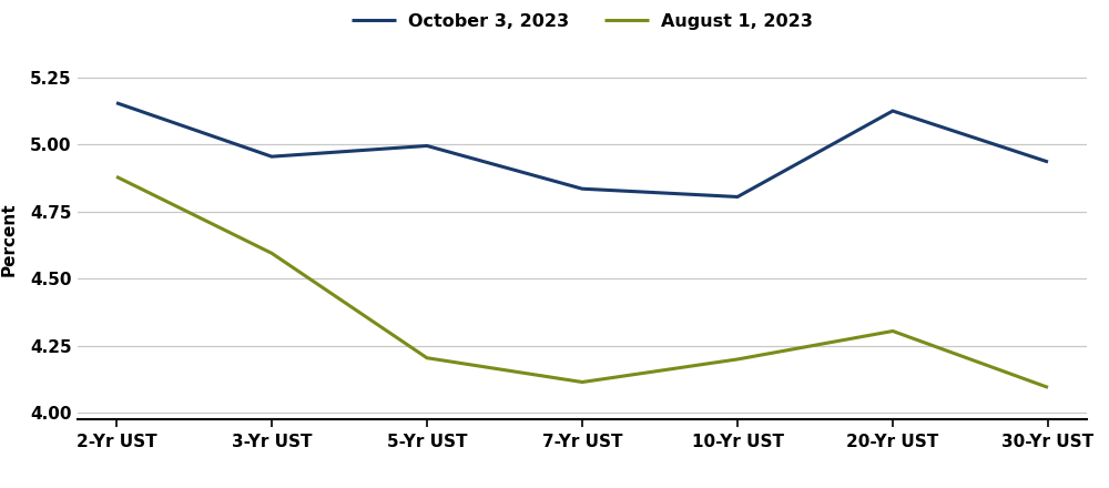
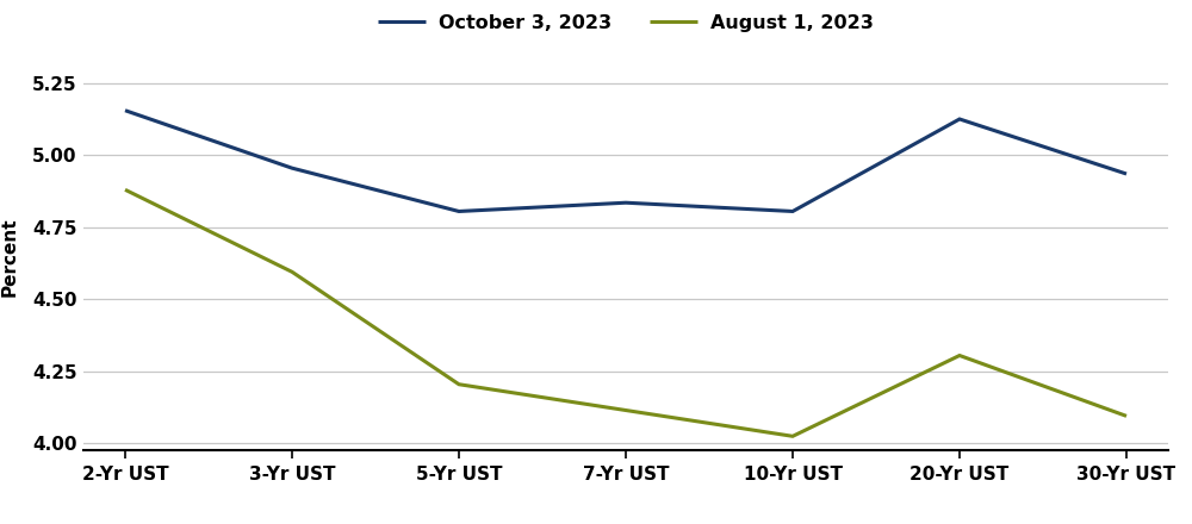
October 3, 2023/5-Yr UST: 4.995 -> 4.805
August 1, 2023/10-Yr UST: 4.200 -> 4.025
